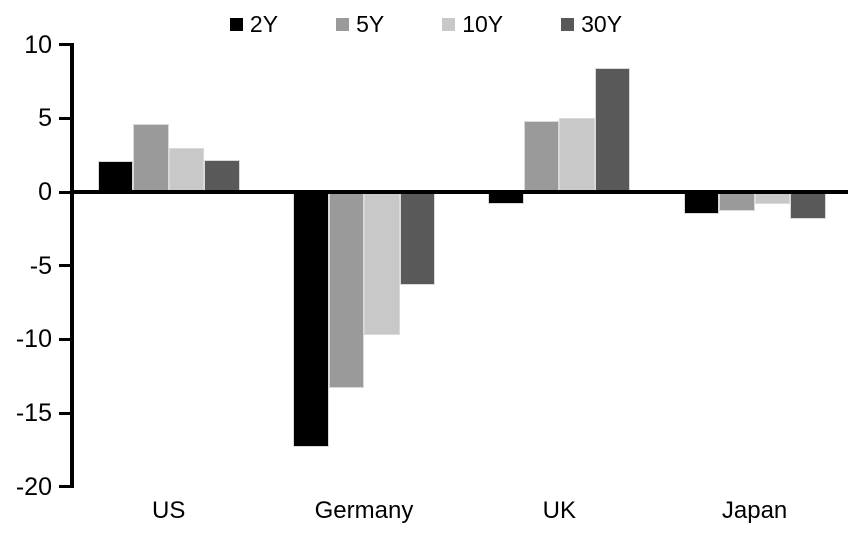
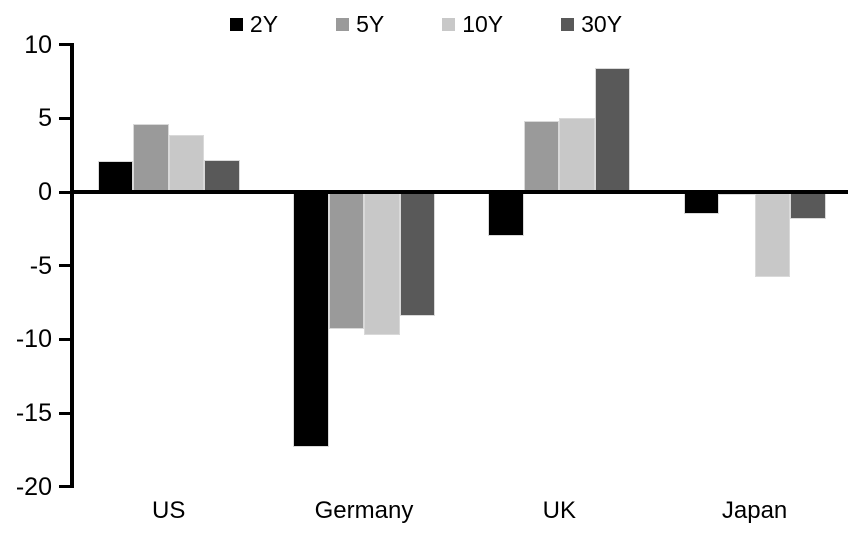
10Y/US: 3.0 -> 3.9
5Y/Germany: -13.3 -> -9.3
30Y/Germany: -6.3 -> -8.4
2Y/UK: -0.8 -> -3.0
5Y/Japan: -1.3 -> -0.2
10Y/Japan: -0.8 -> -5.8
